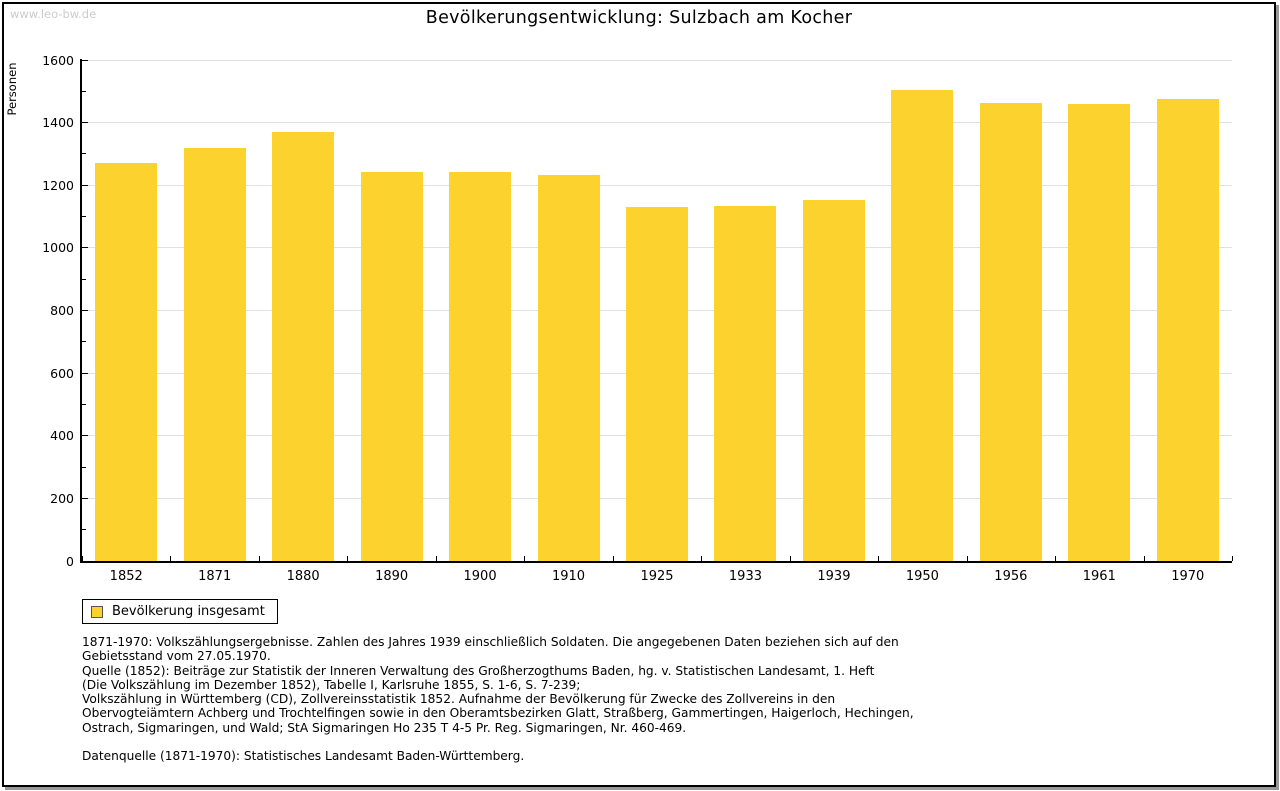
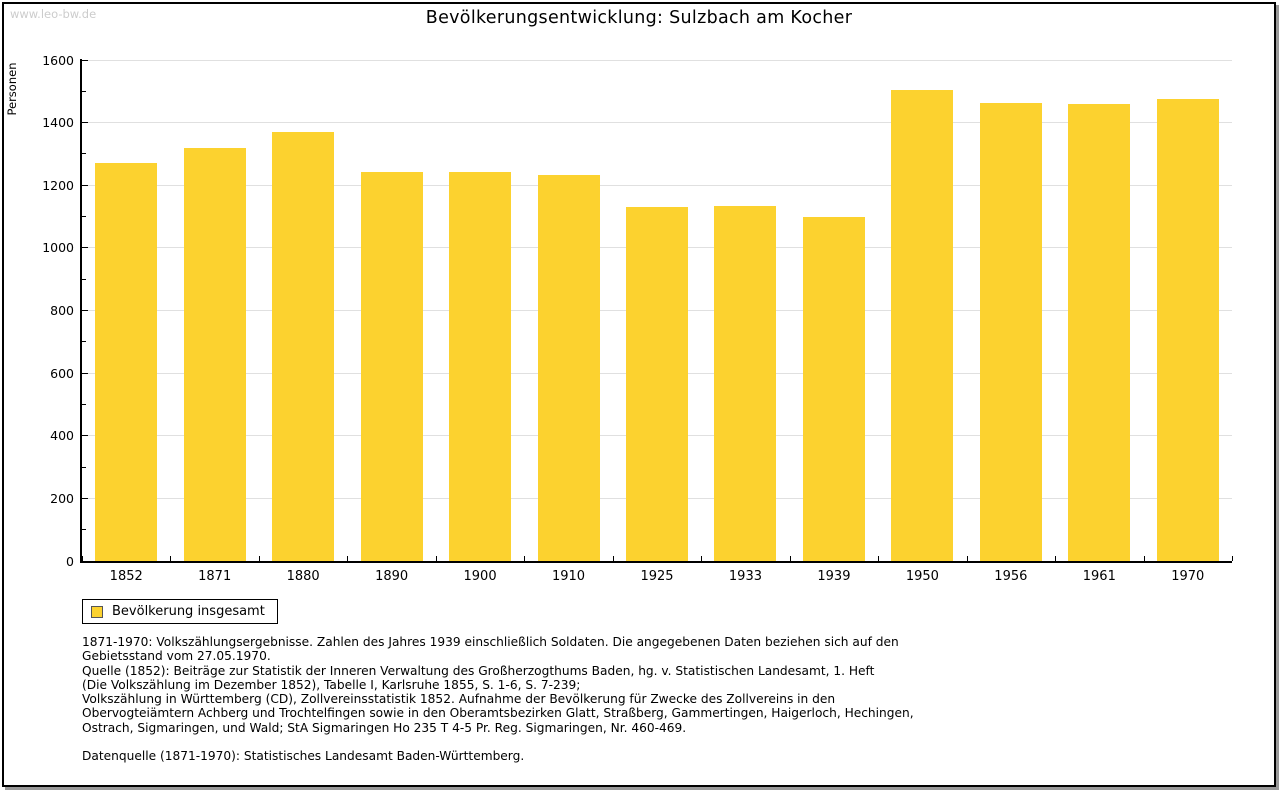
1939: 1150 -> 1100
